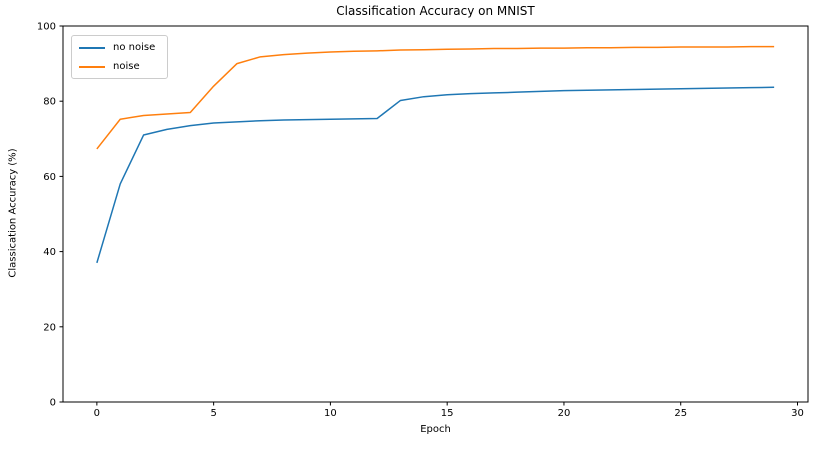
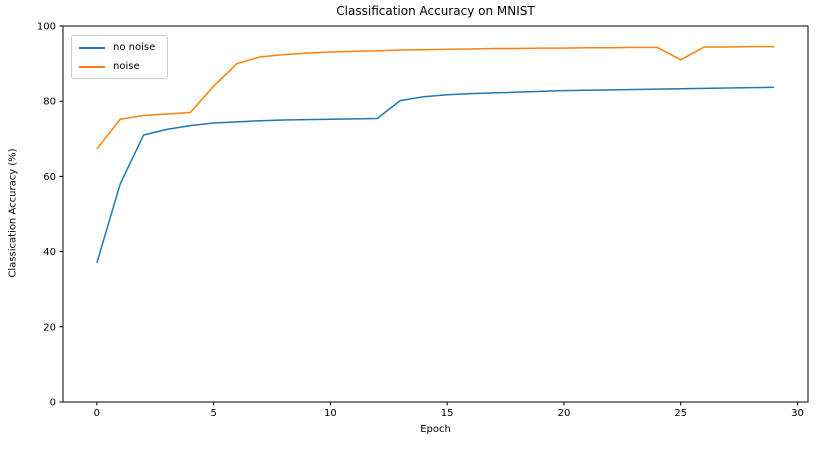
noise/25: 94 -> 91
